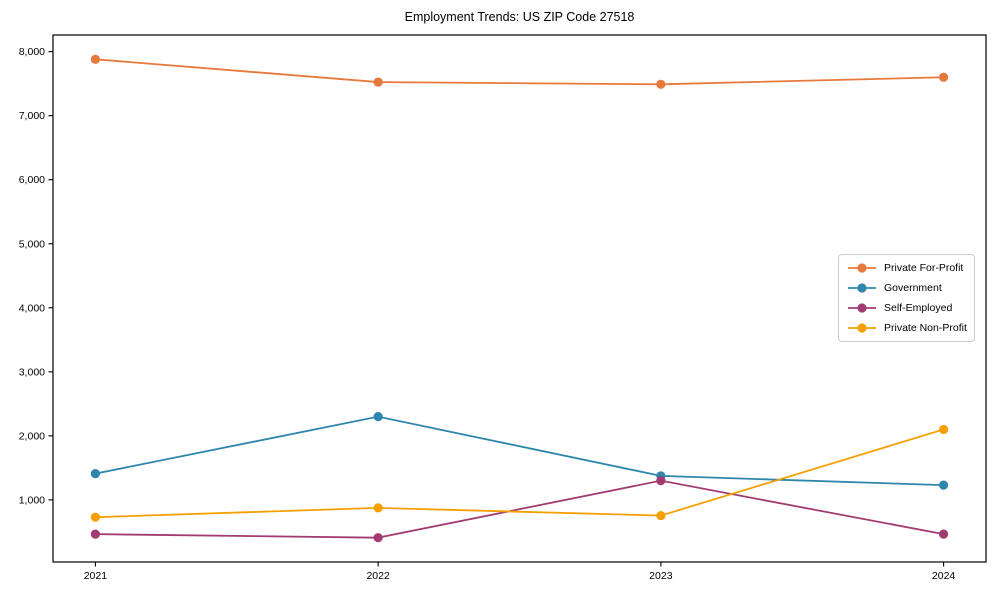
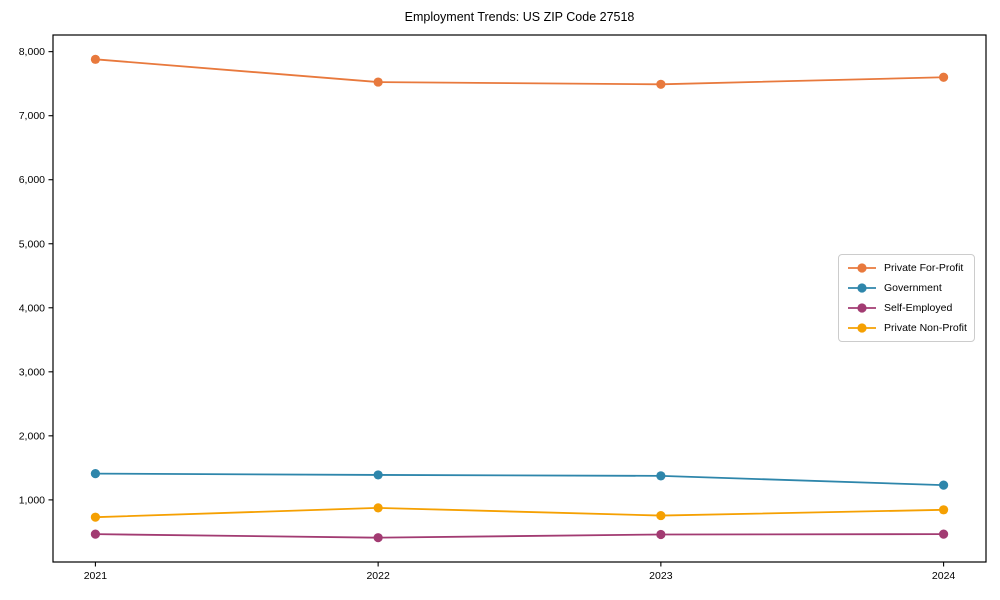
Government/2022: 2300 -> 1400
Self-Employed/2023: 1300 -> 500
Private Non-Profit/2024: 2100 -> 800
